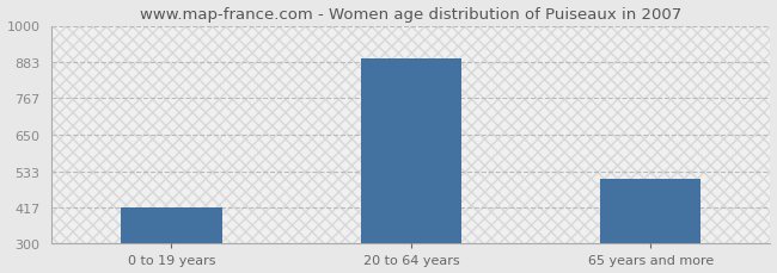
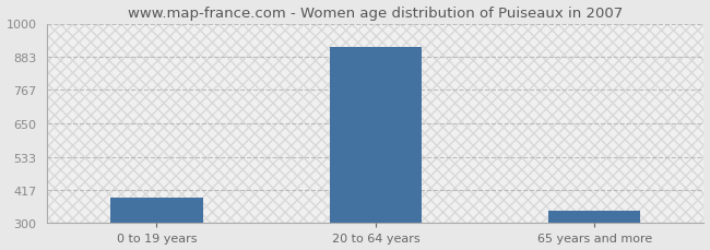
0 to 19 years: 415 -> 388
20 to 64 years: 895 -> 916
65 years and more: 510 -> 345
